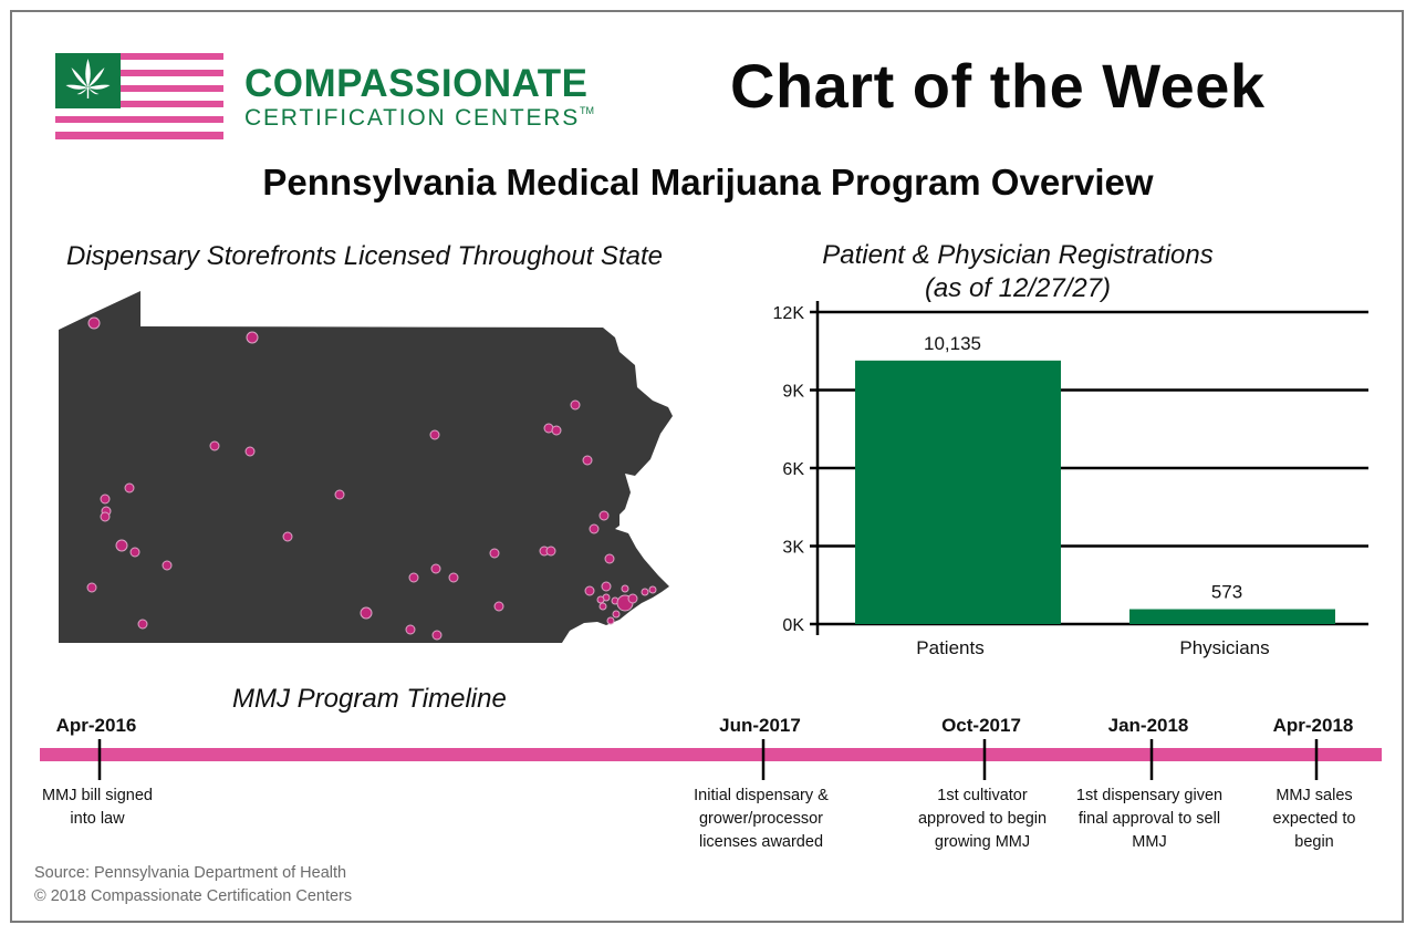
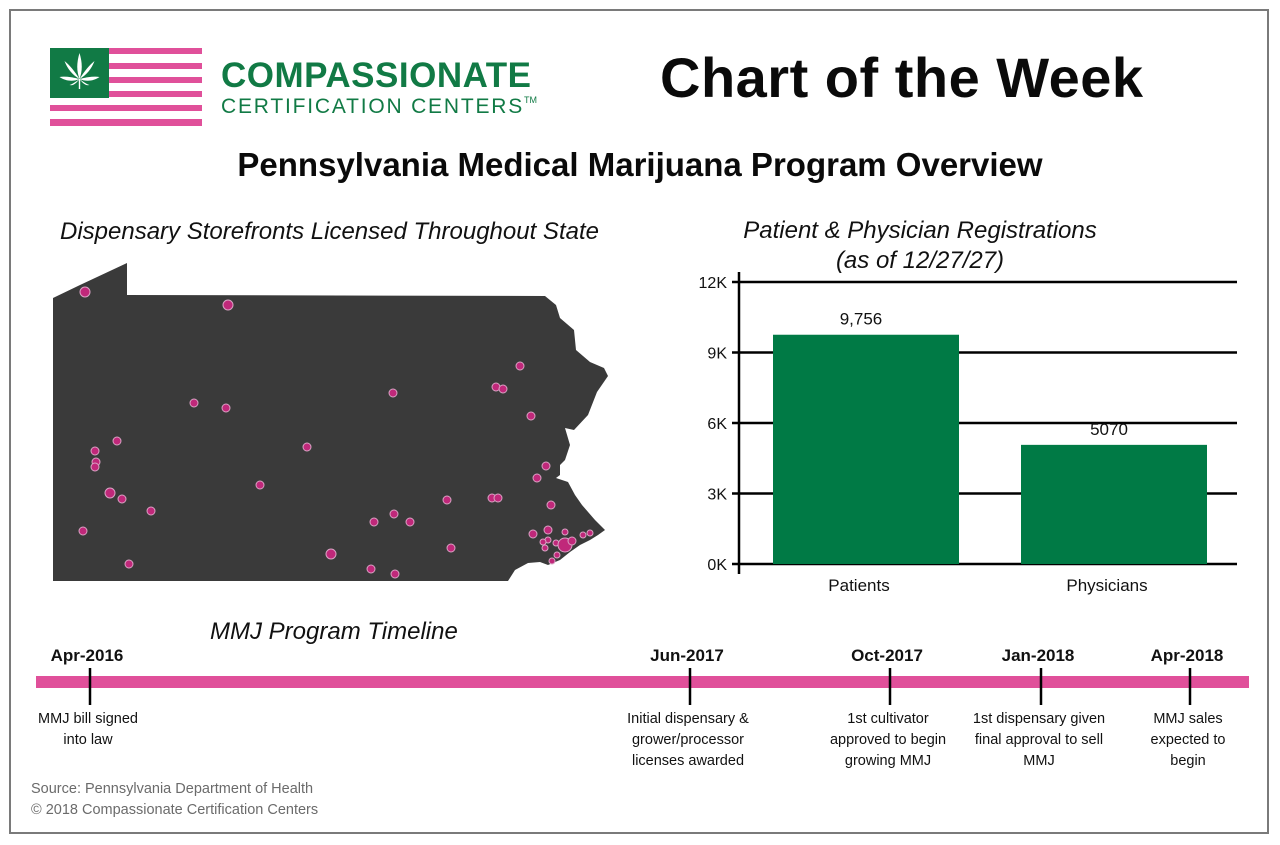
Patients: 10,135 -> 9,756
Physicians: 573 -> 5070
